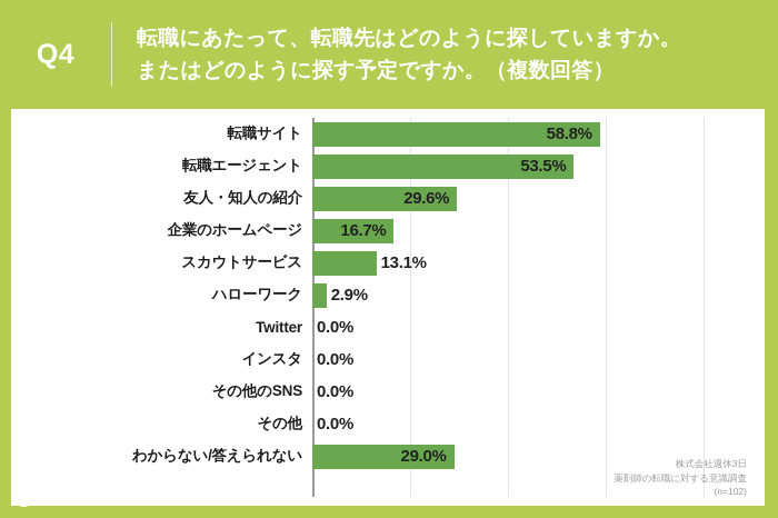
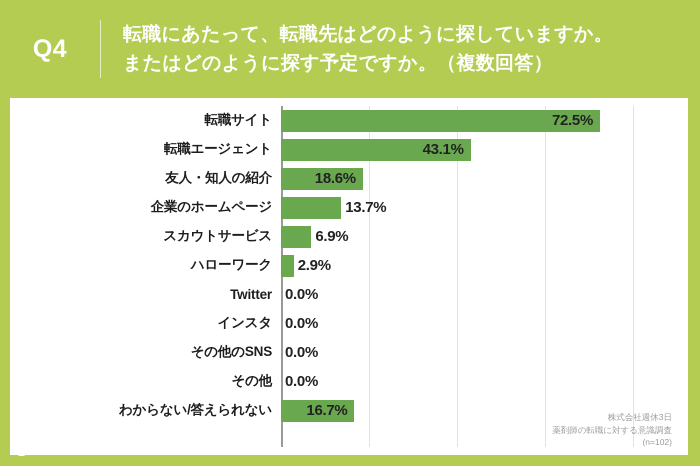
転職サイト: 58.8% -> 72.5%
転職エージェント: 53.5% -> 43.1%
友人・知人の紹介: 29.6% -> 18.6%
企業のホームページ: 16.7% -> 13.7%
スカウトサービス: 13.1% -> 6.9%
わからない/答えられない: 29.0% -> 16.7%
